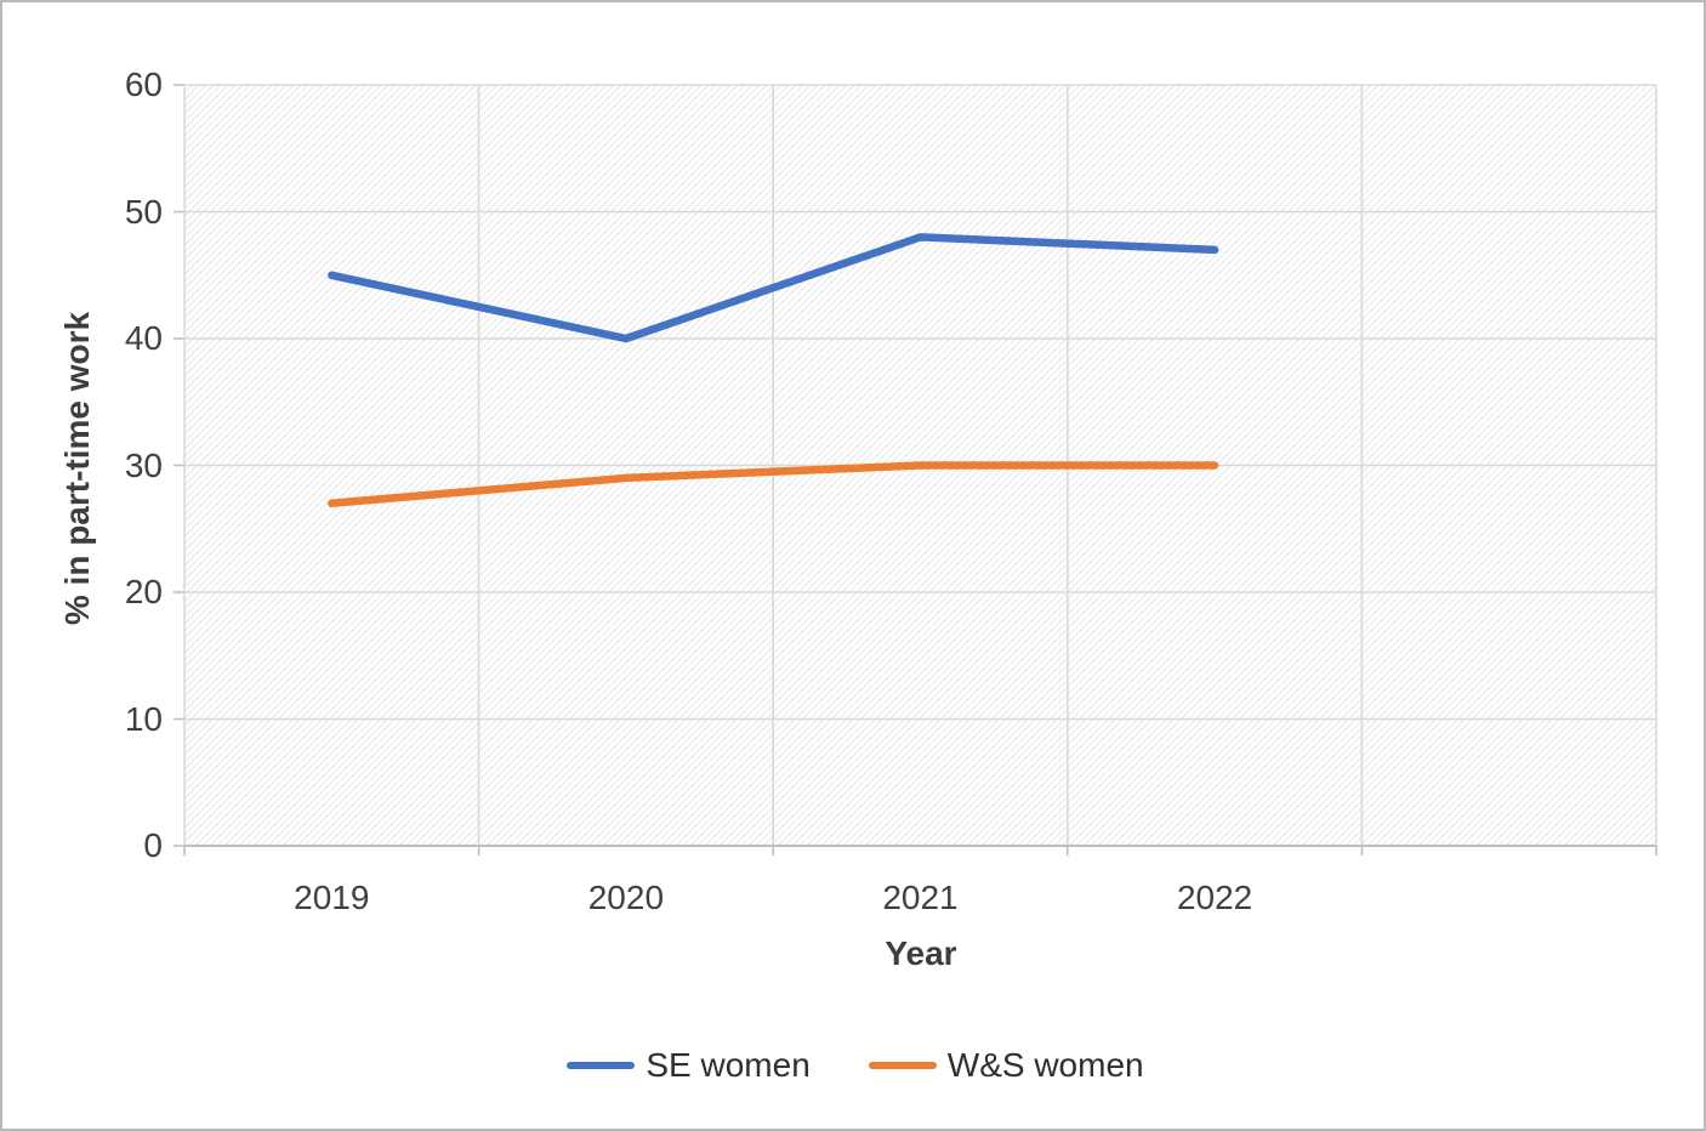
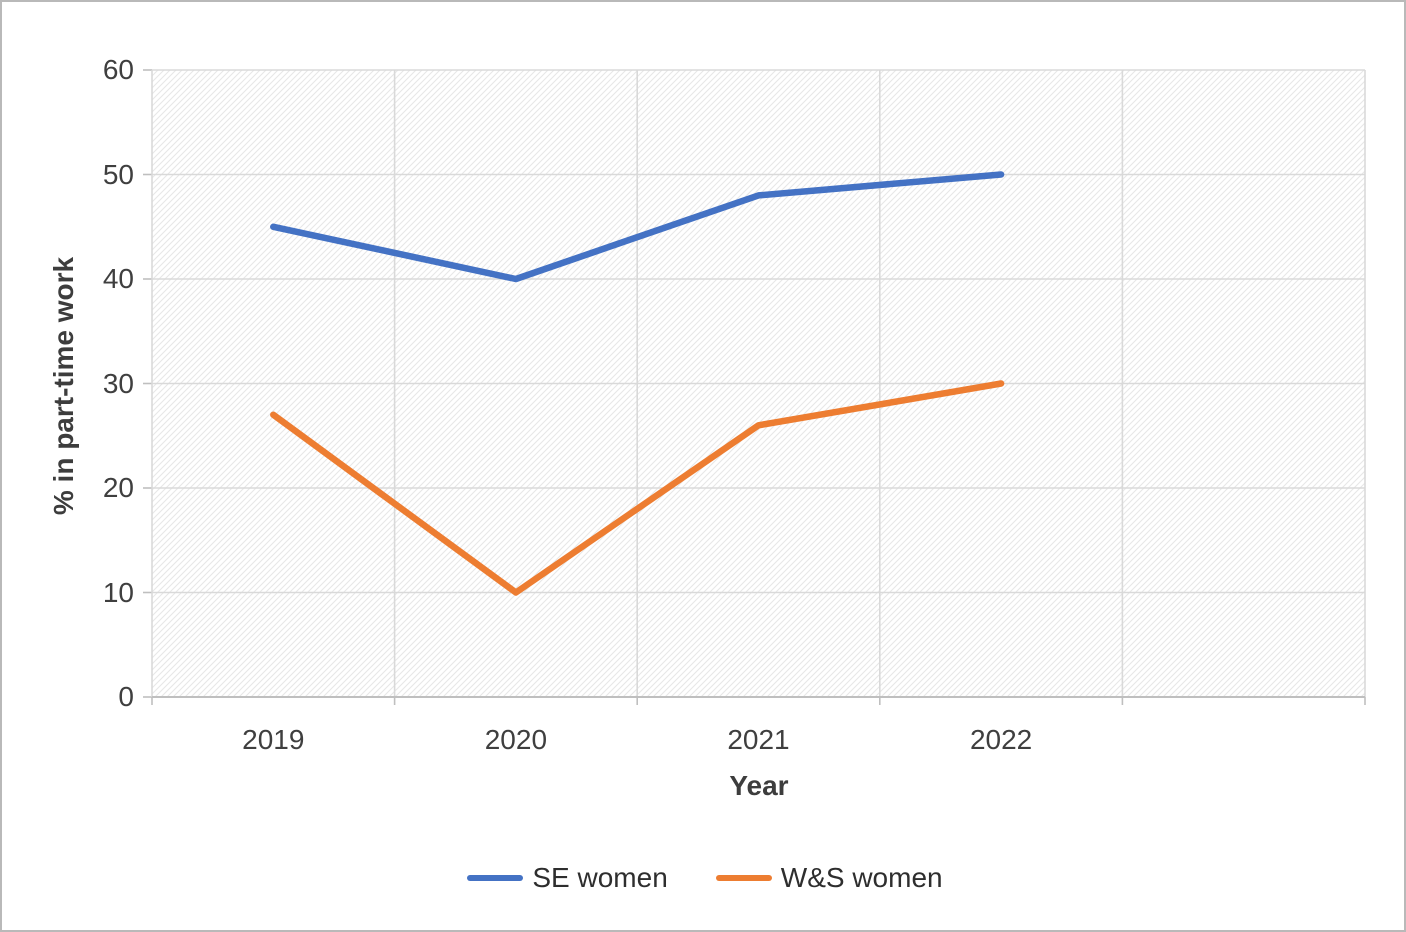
W&S women/2020: 29 -> 10
W&S women/2021: 30 -> 26
SE women/2022: 47 -> 50
